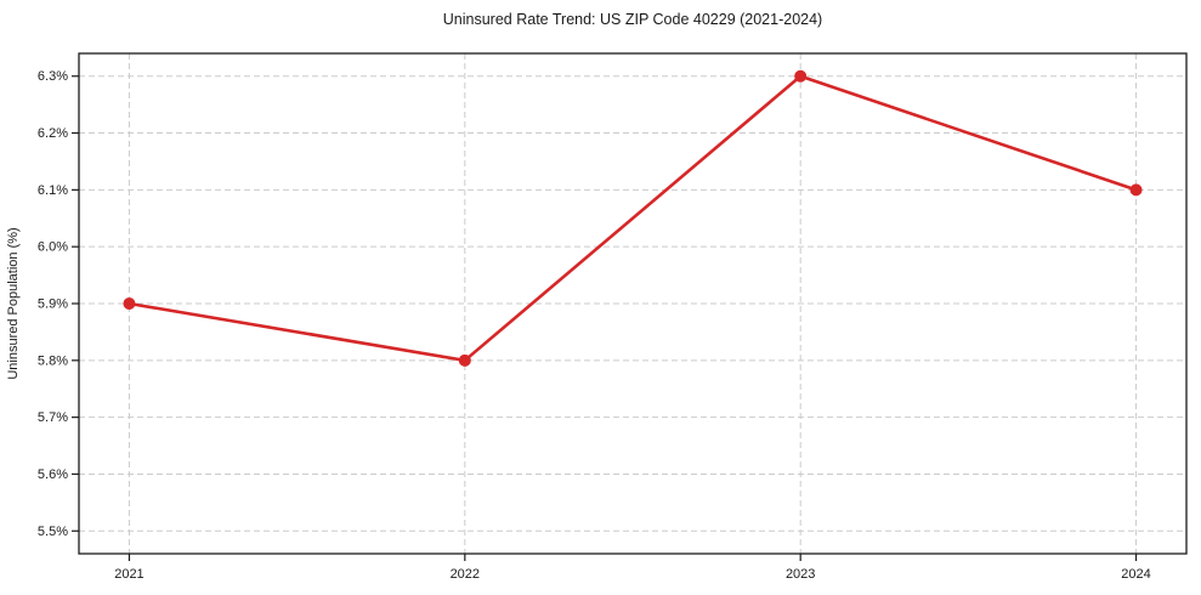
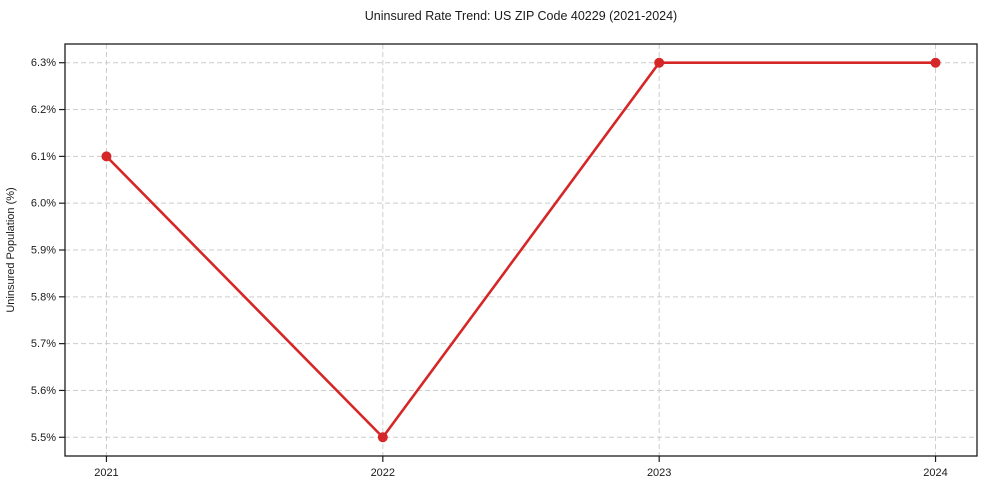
2021: 5.9% -> 6.1%
2022: 5.8% -> 5.5%
2024: 6.1% -> 6.3%
